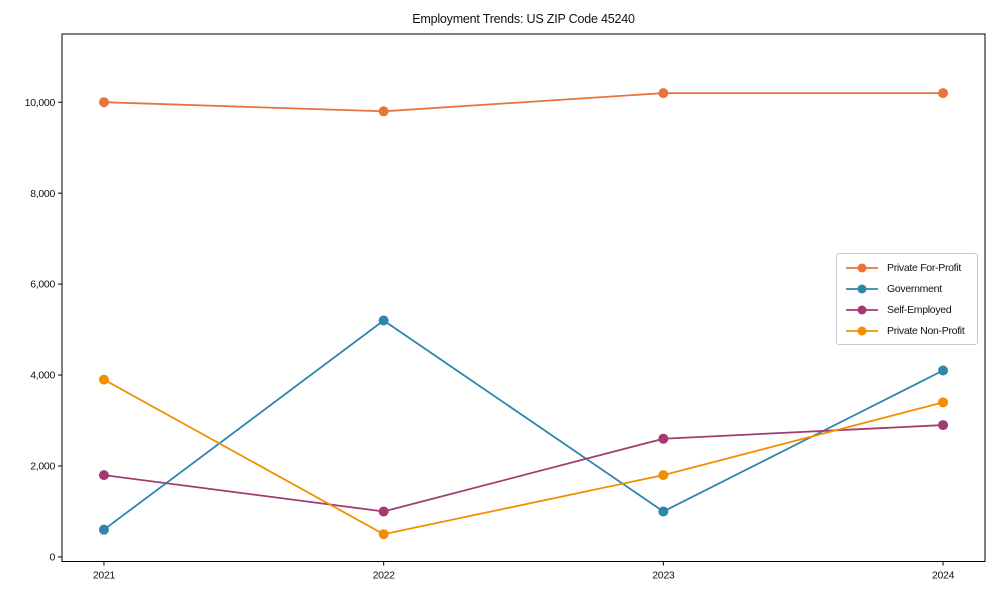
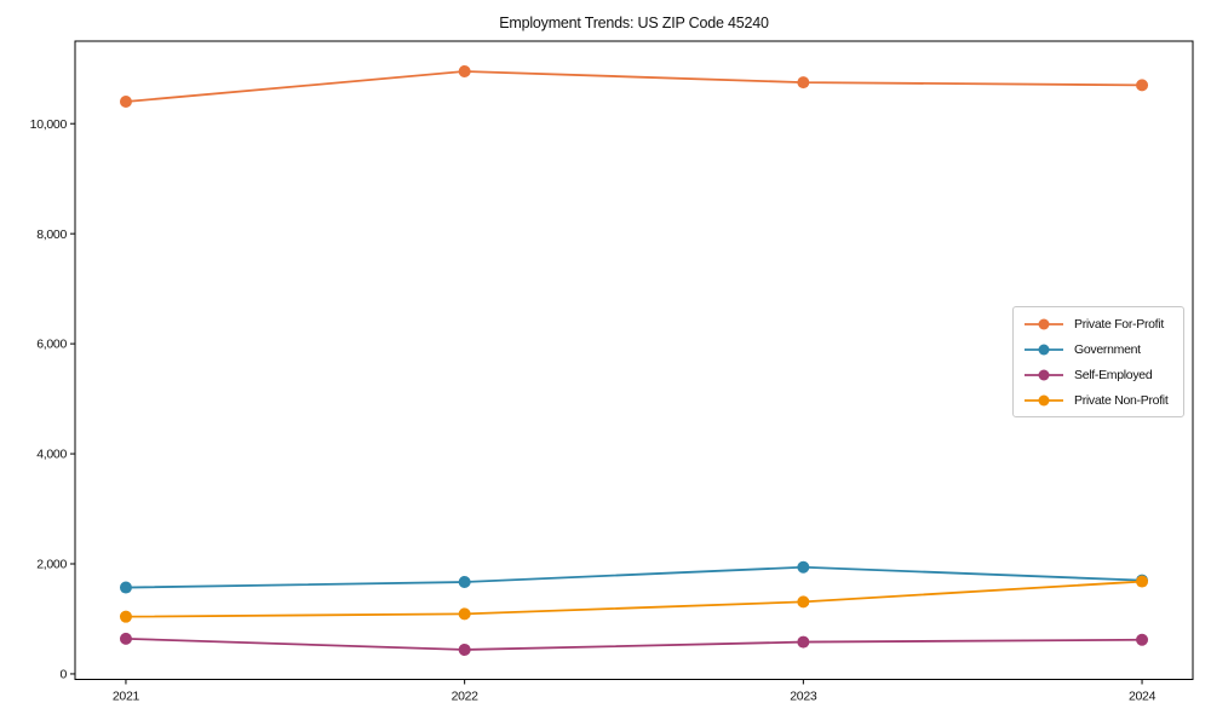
Private For-Profit/2021: 10000 -> 10400
Government/2021: 600 -> 1600
Self-Employed/2021: 1800 -> 600
Private Non-Profit/2021: 3900 -> 1000
Private For-Profit/2022: 9800 -> 11000
Government/2022: 5200 -> 1700
Self-Employed/2022: 1000 -> 400
Private Non-Profit/2022: 500 -> 1100
Private For-Profit/2023: 10200 -> 10800
Government/2023: 1000 -> 1900
Self-Employed/2023: 2600 -> 600
Private Non-Profit/2023: 1800 -> 1300
Private For-Profit/2024: 10200 -> 10700
Government/2024: 4100 -> 1700
Self-Employed/2024: 2900 -> 600
Private Non-Profit/2024: 3400 -> 1700
